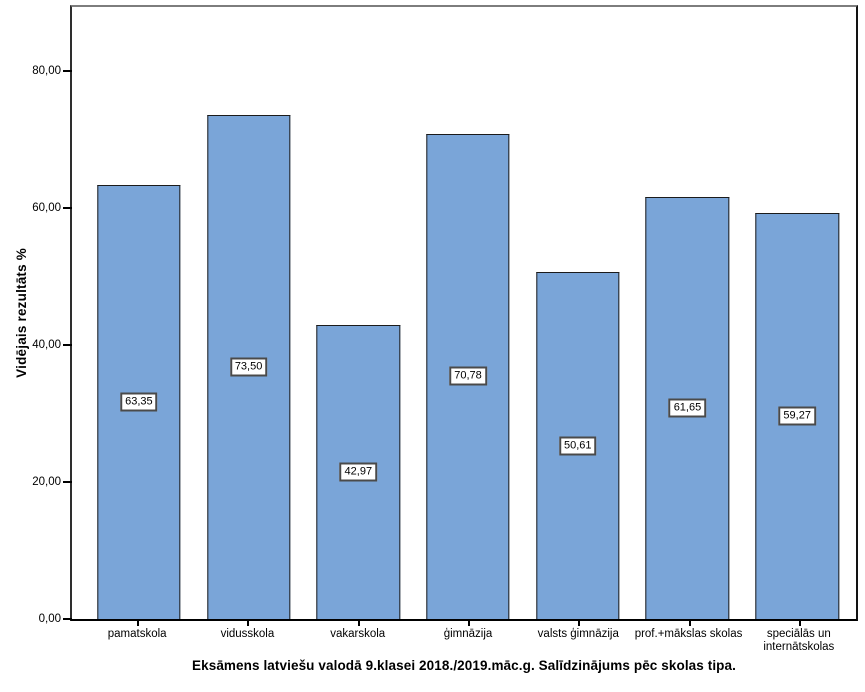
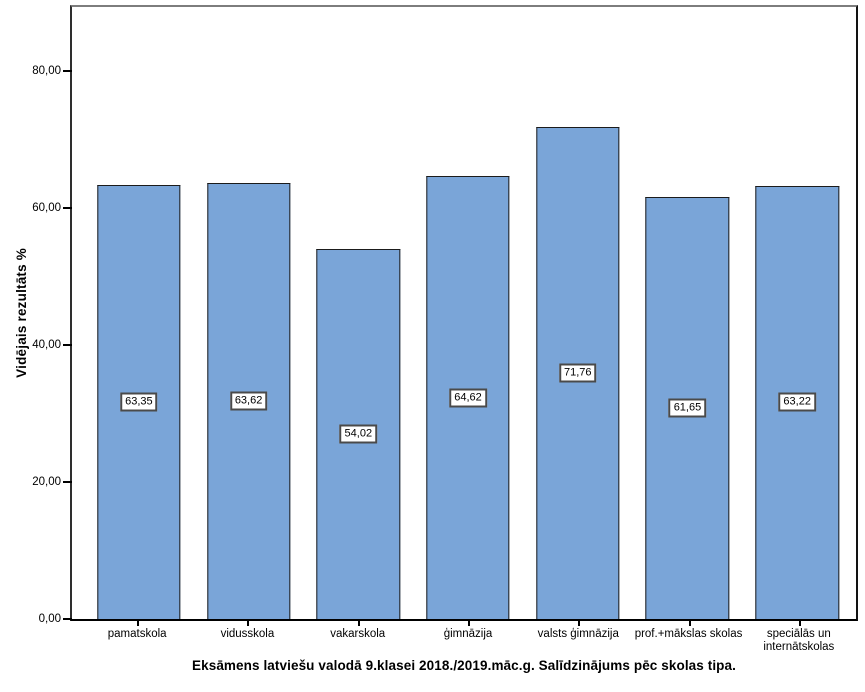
vidusskola: 73,50 -> 63,62
vakarskola: 42,97 -> 54,02
ģimnāzija: 70,78 -> 64,62
valsts ģimnāzija: 50,61 -> 71,76
speciālās un internātskolas: 59,27 -> 63,22
